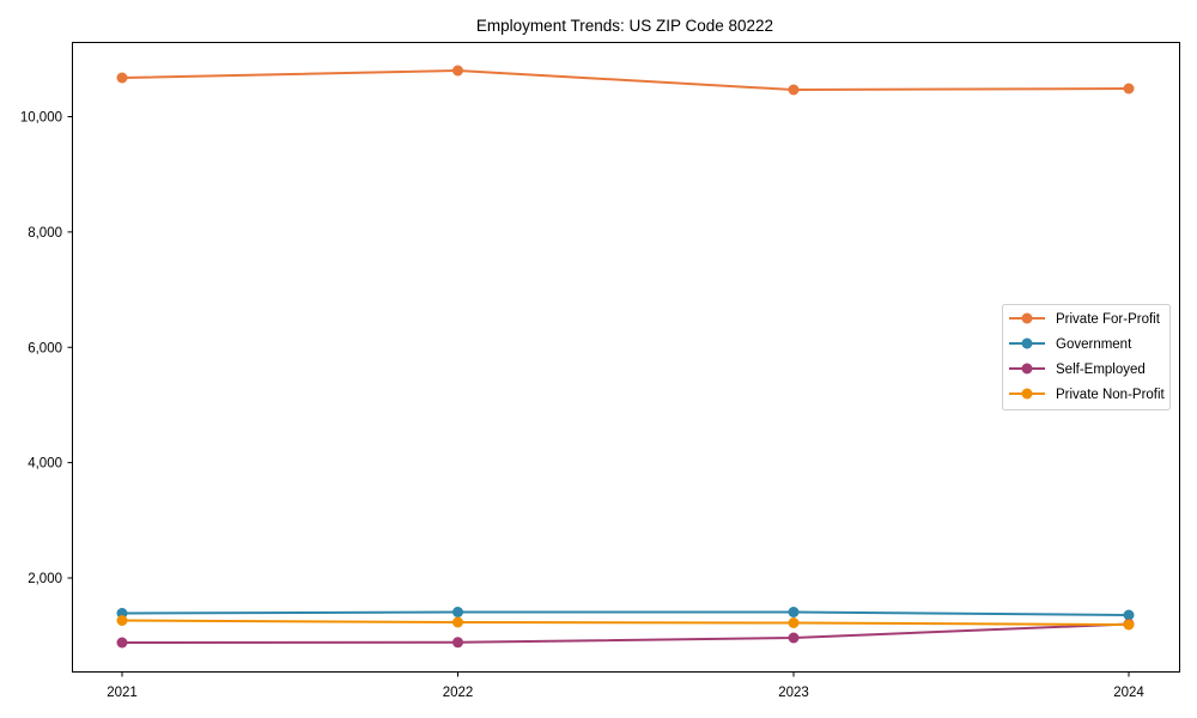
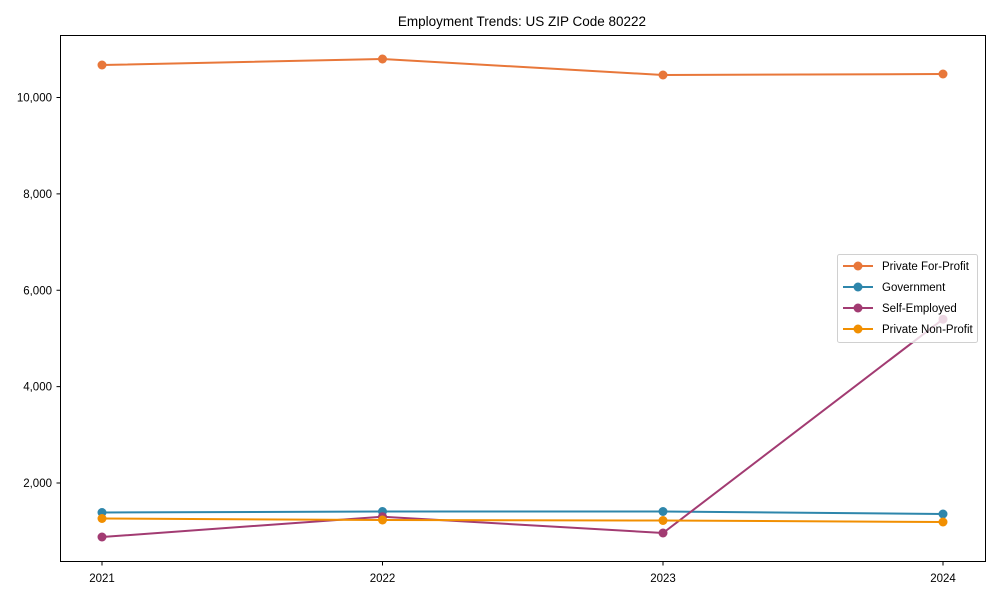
Self-Employed/2022: 900 -> 1300
Self-Employed/2024: 1200 -> 5400
